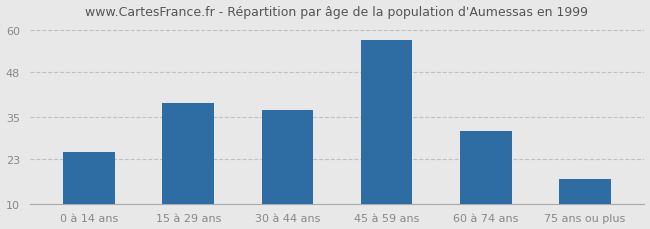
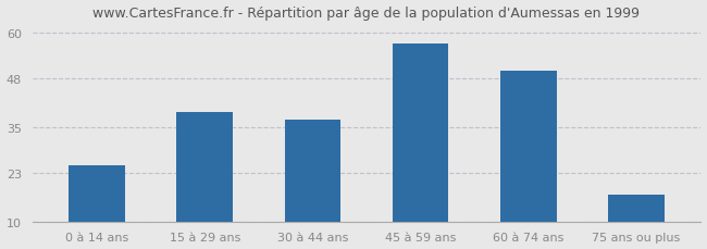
60 à 74 ans: 31 -> 50
